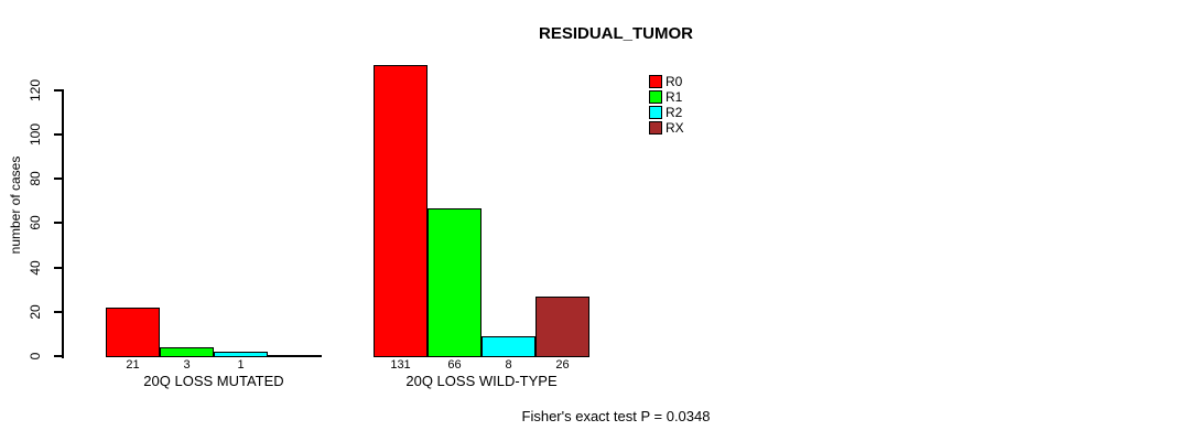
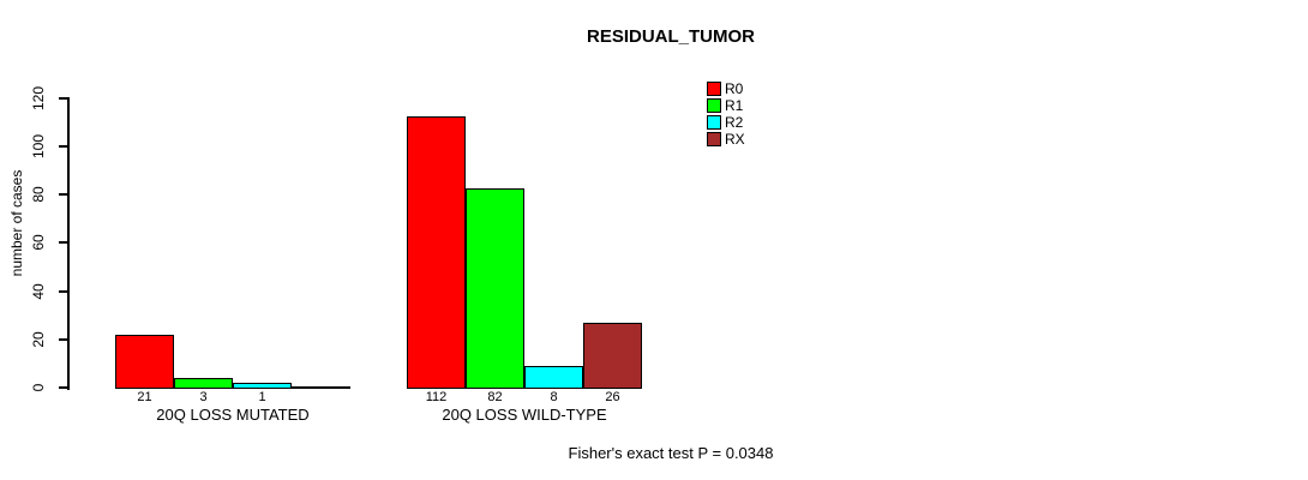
R0/20Q LOSS WILD-TYPE: 131 -> 112
R1/20Q LOSS WILD-TYPE: 66 -> 82
